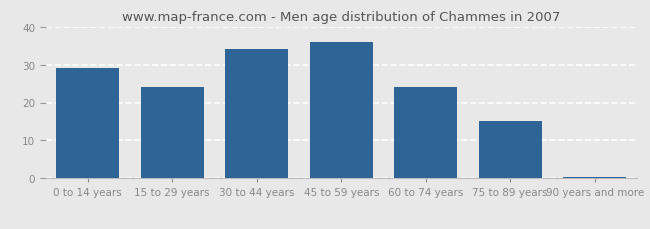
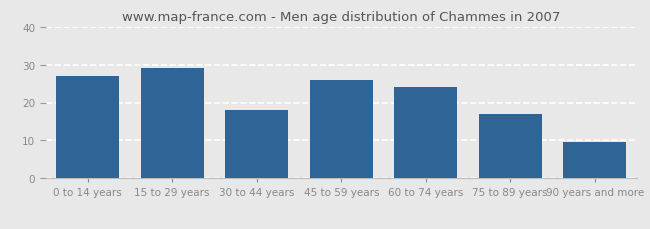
0 to 14 years: 29.0 -> 27.0
15 to 29 years: 24.0 -> 29.0
30 to 44 years: 34.0 -> 18.0
45 to 59 years: 36.0 -> 26.0
75 to 89 years: 15.0 -> 17.0
90 years and more: 0.5 -> 9.5
